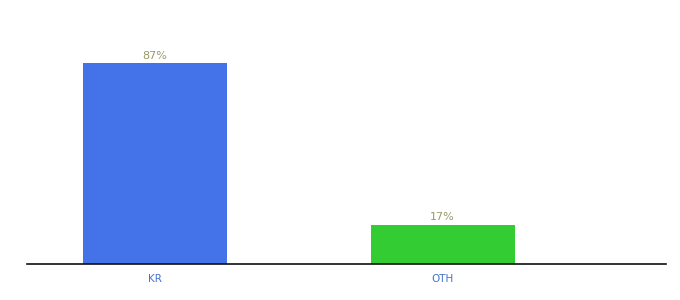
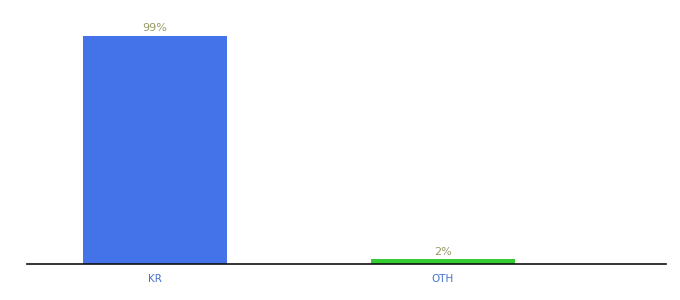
KR: 87% -> 99%
OTH: 17% -> 2%
